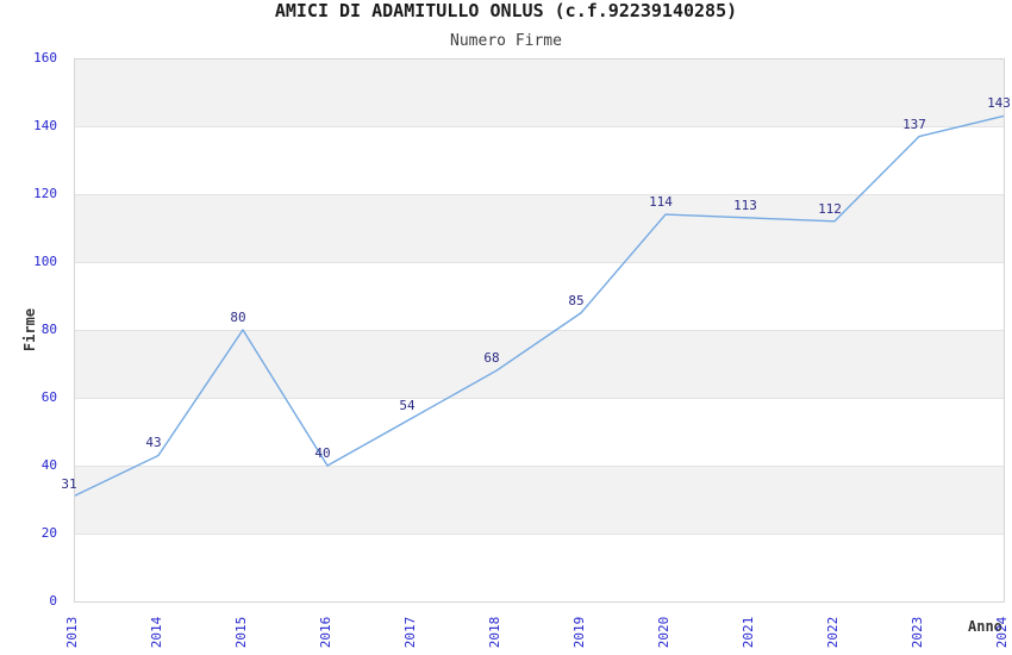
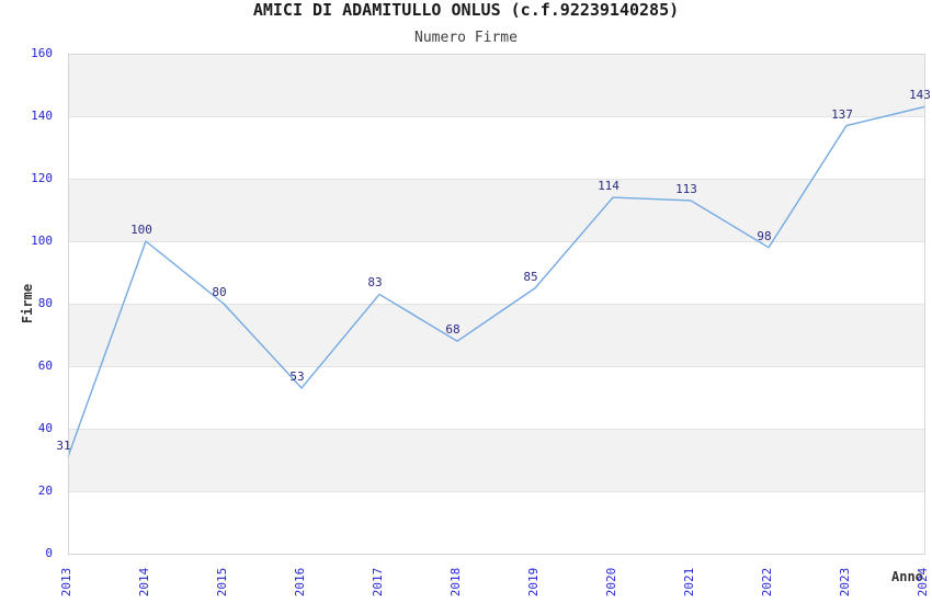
2014: 43 -> 100
2016: 40 -> 53
2017: 54 -> 83
2022: 112 -> 98
